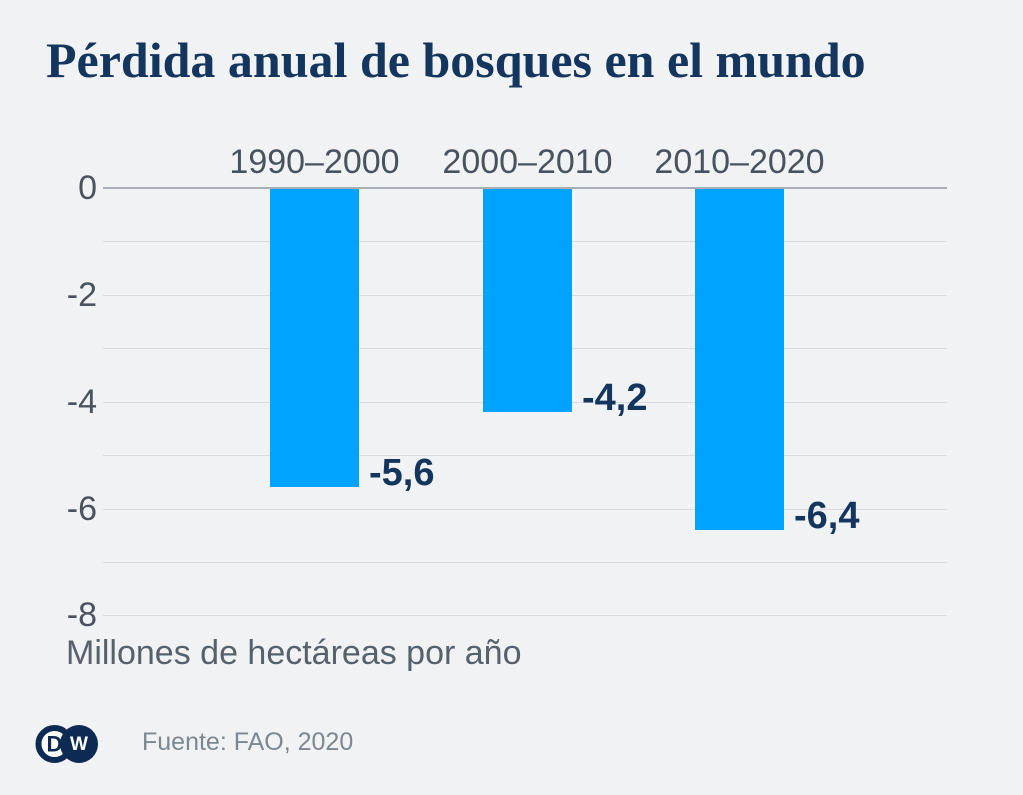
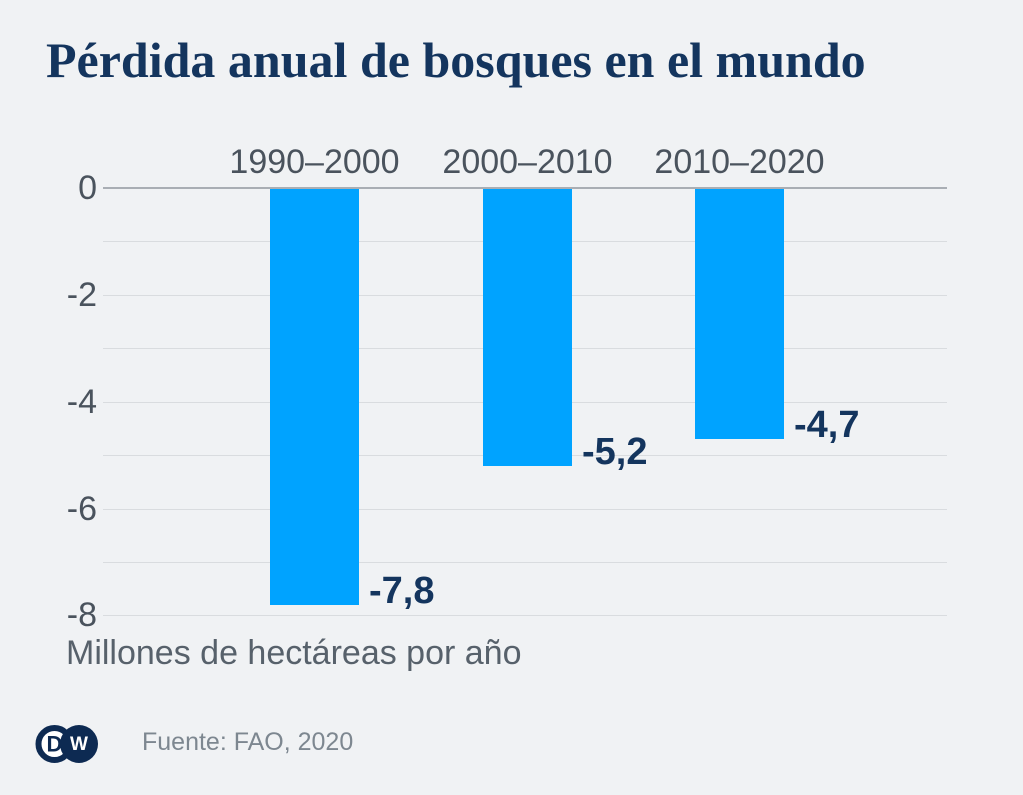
1990–2000: -5,6 -> -7,8
2000–2010: -4,2 -> -5,2
2010–2020: -6,4 -> -4,7
